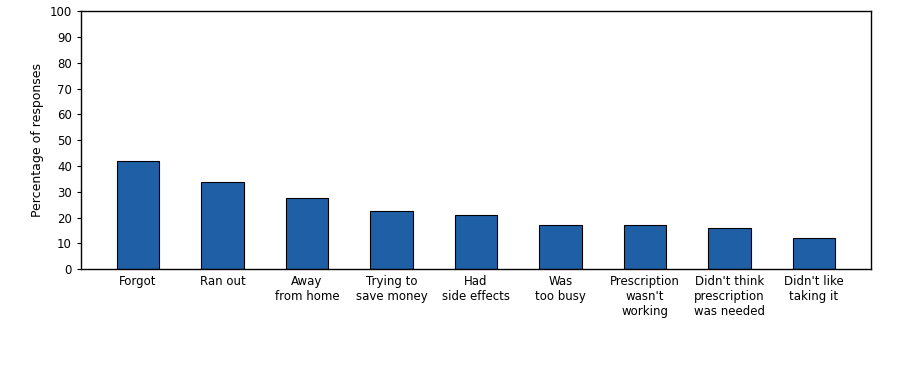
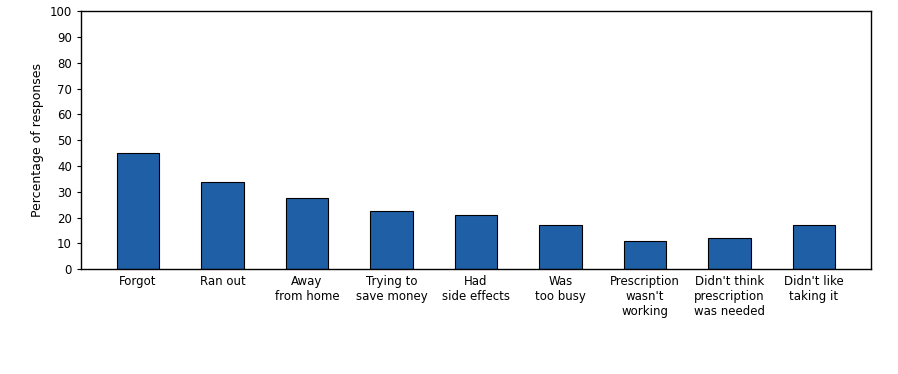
Forgot: 42.0 -> 45.0
Prescription wasn't working: 17.0 -> 11.0
Didn't think prescription was needed: 16.0 -> 12.0
Didn't like taking it: 12.0 -> 17.0
